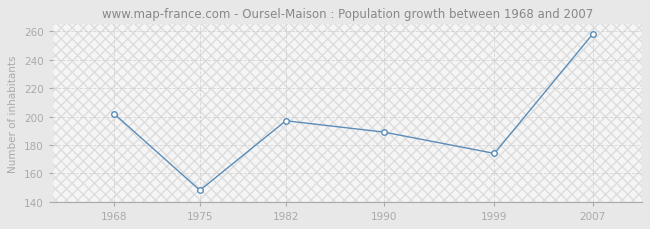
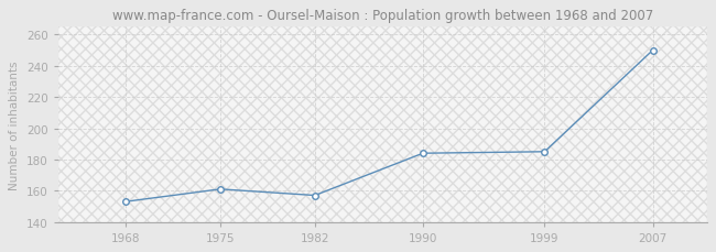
1968: 202 -> 153
1975: 148 -> 161
1982: 197 -> 157
1990: 189 -> 184
1999: 174 -> 185
2007: 258 -> 250
